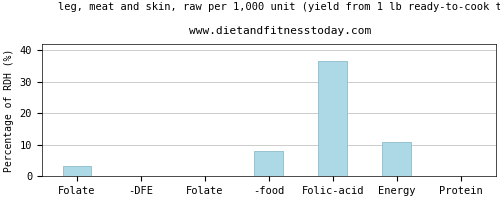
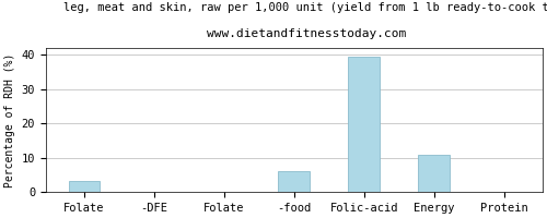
-food: 8.0 -> 6.0
Folic-acid: 36.5 -> 39.5
